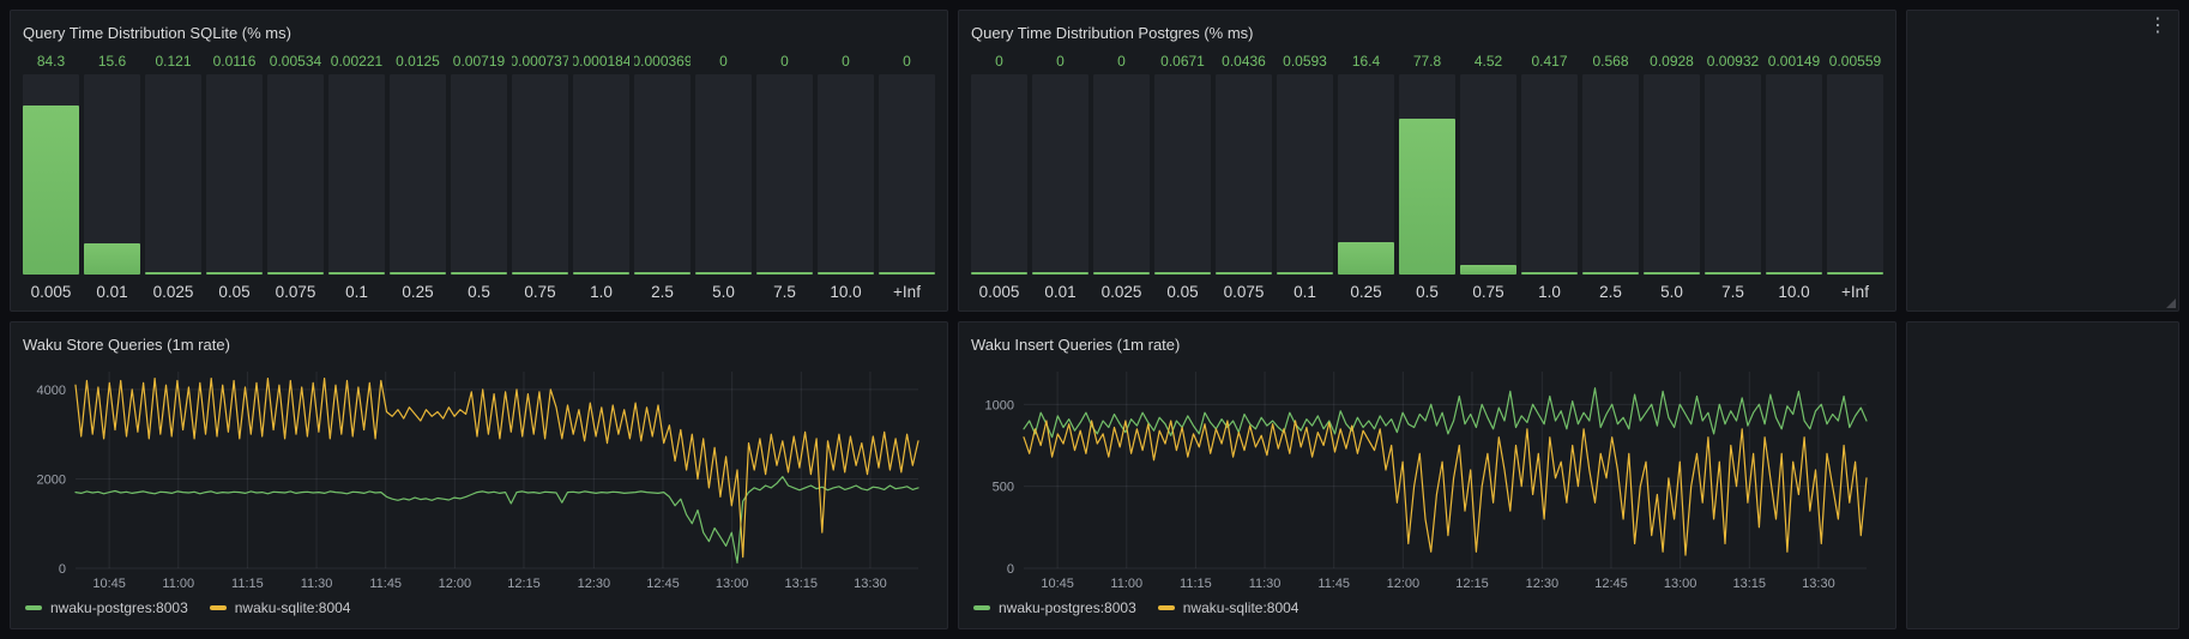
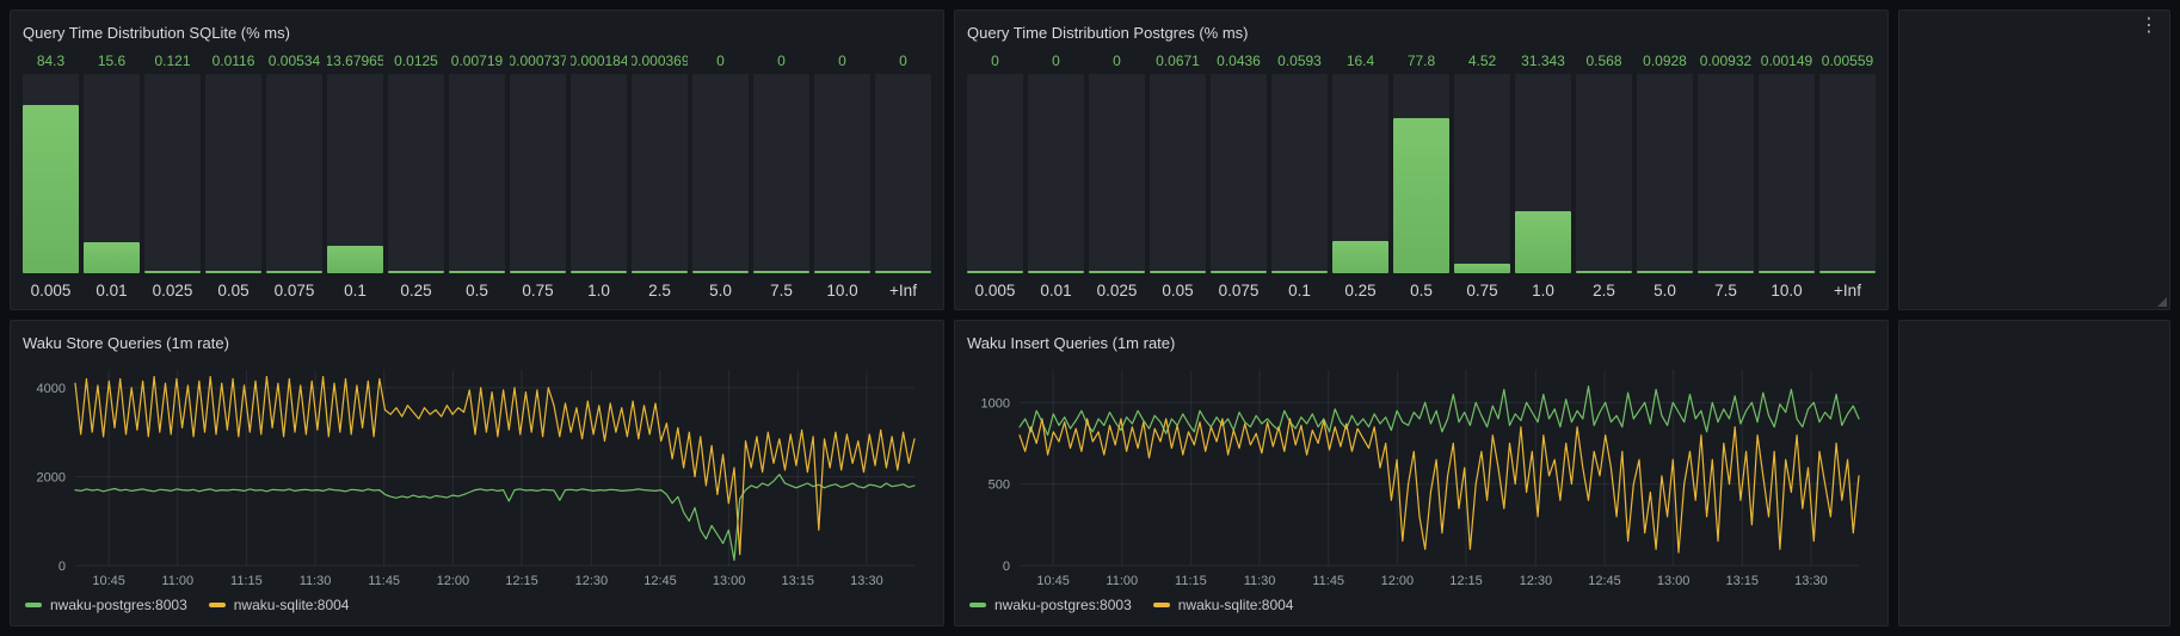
Query Time Distribution SQLite (% ms)/0.1: 0.00221 -> 13.67965
Query Time Distribution Postgres (% ms)/1.0: 0.417 -> 31.343
